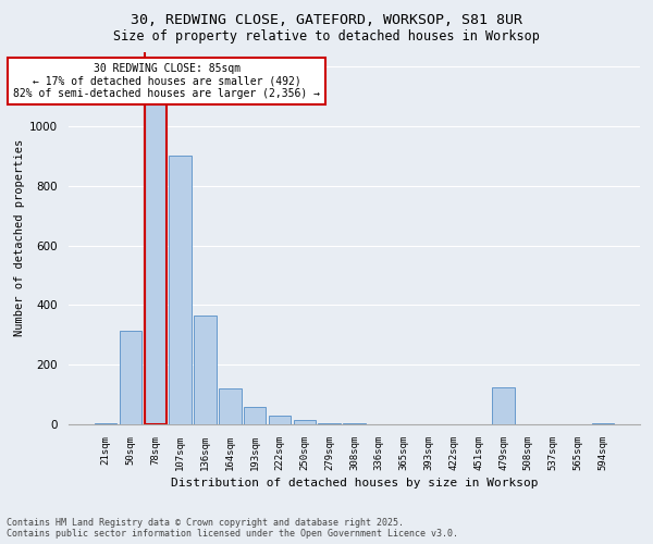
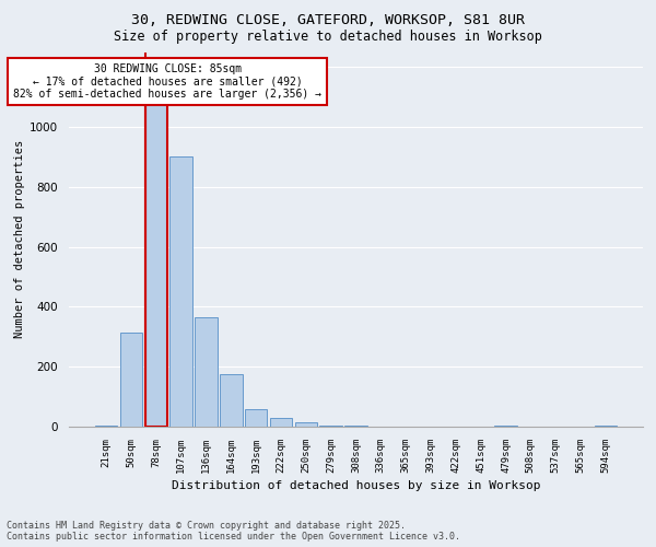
164sqm: 120 -> 175
479sqm: 125 -> 4
